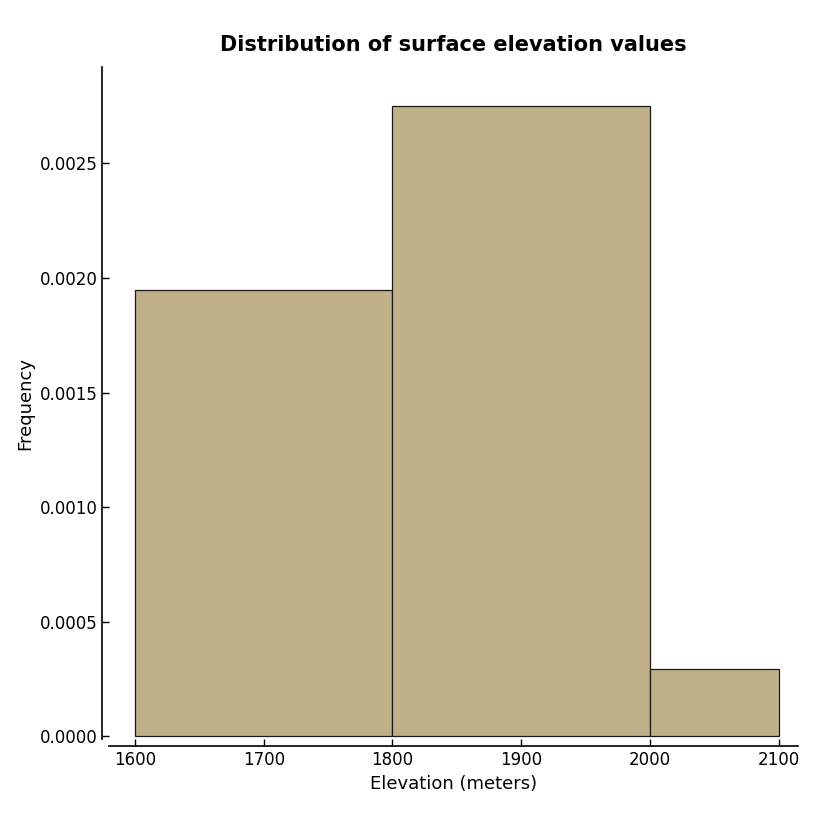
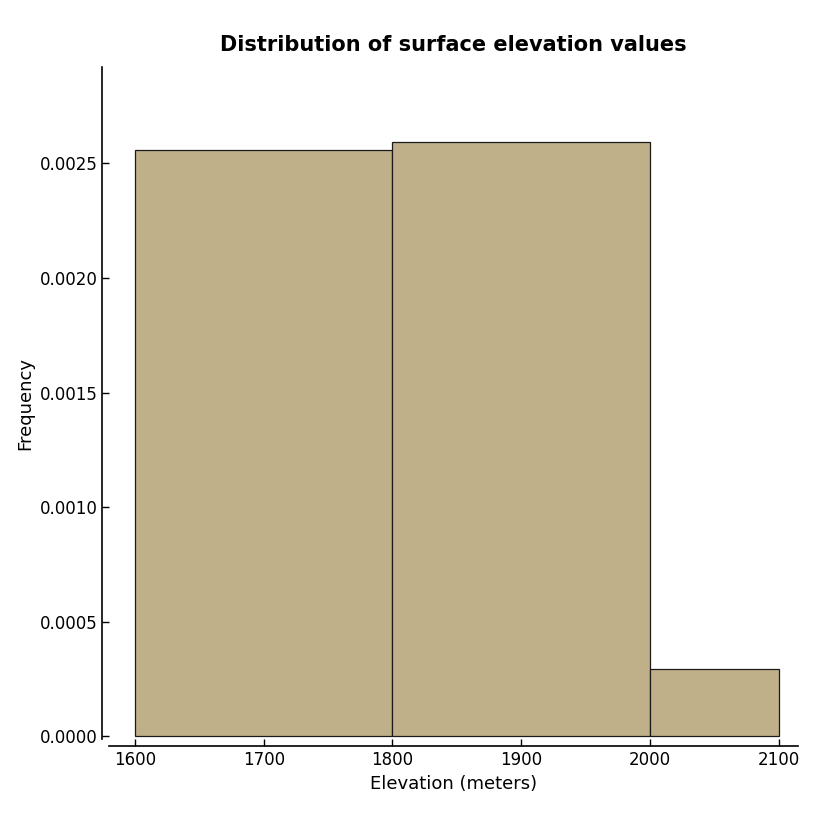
1700: 0.001950 -> 0.002560
1900: 0.002750 -> 0.002595
